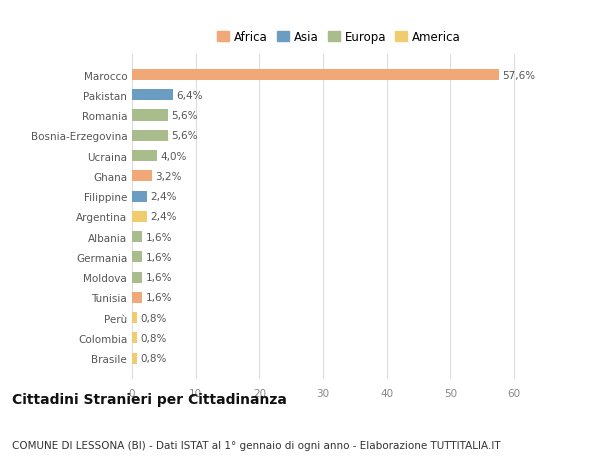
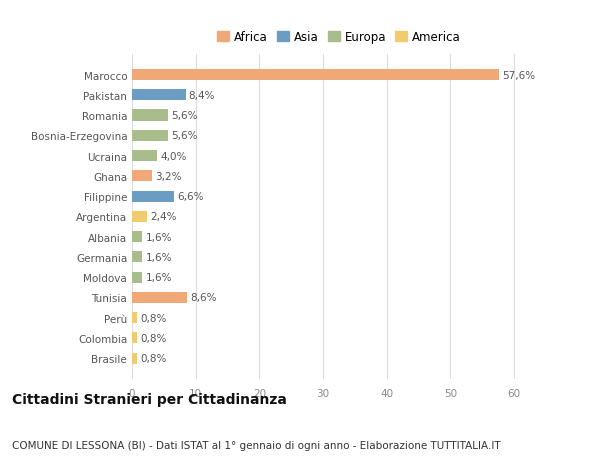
Pakistan: 6,4% -> 8,4%
Filippine: 2,4% -> 6,6%
Tunisia: 1,6% -> 8,6%
